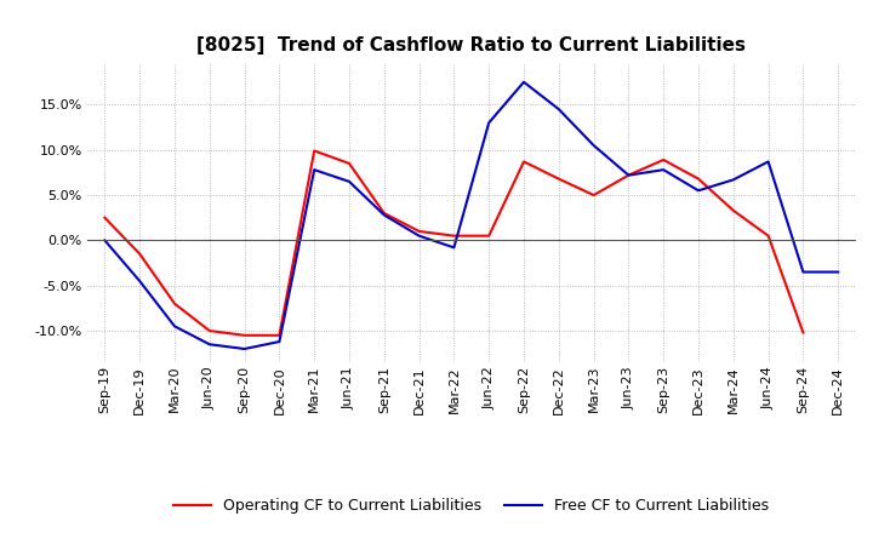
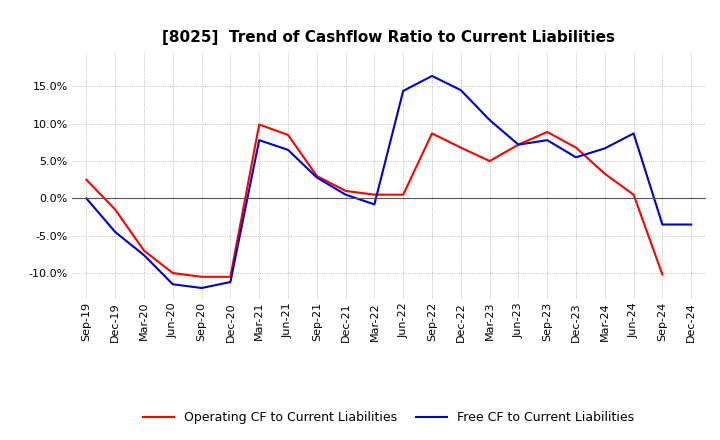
Free CF to Current Liabilities/Mar-20: -9.5% -> -7.6%
Free CF to Current Liabilities/Jun-22: 13.0% -> 14.4%
Free CF to Current Liabilities/Sep-22: 17.5% -> 16.4%
